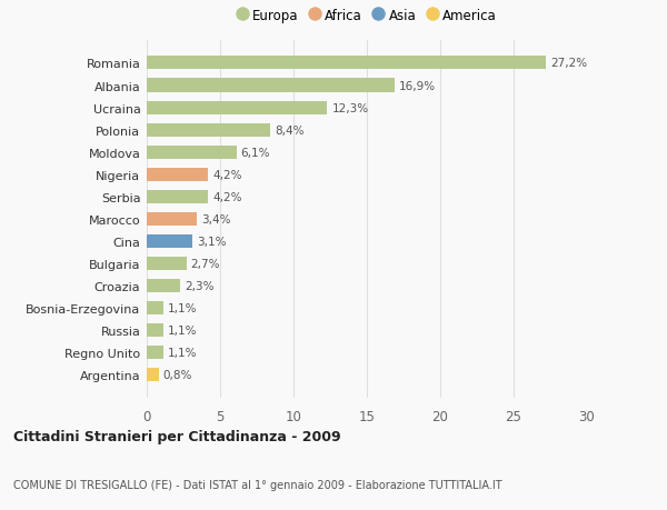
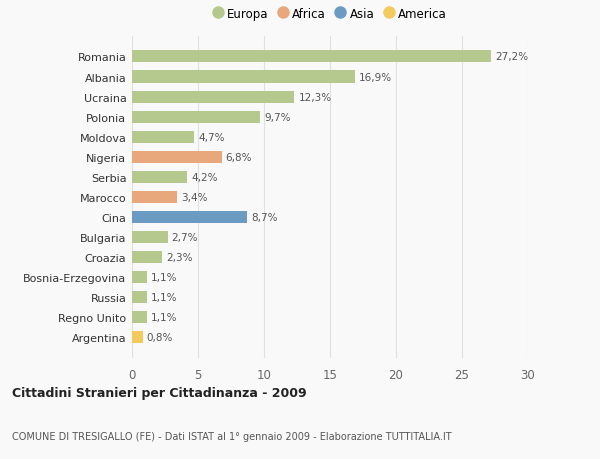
Polonia: 8,4% -> 9,7%
Moldova: 6,1% -> 4,7%
Nigeria: 4,2% -> 6,8%
Cina: 3,1% -> 8,7%
